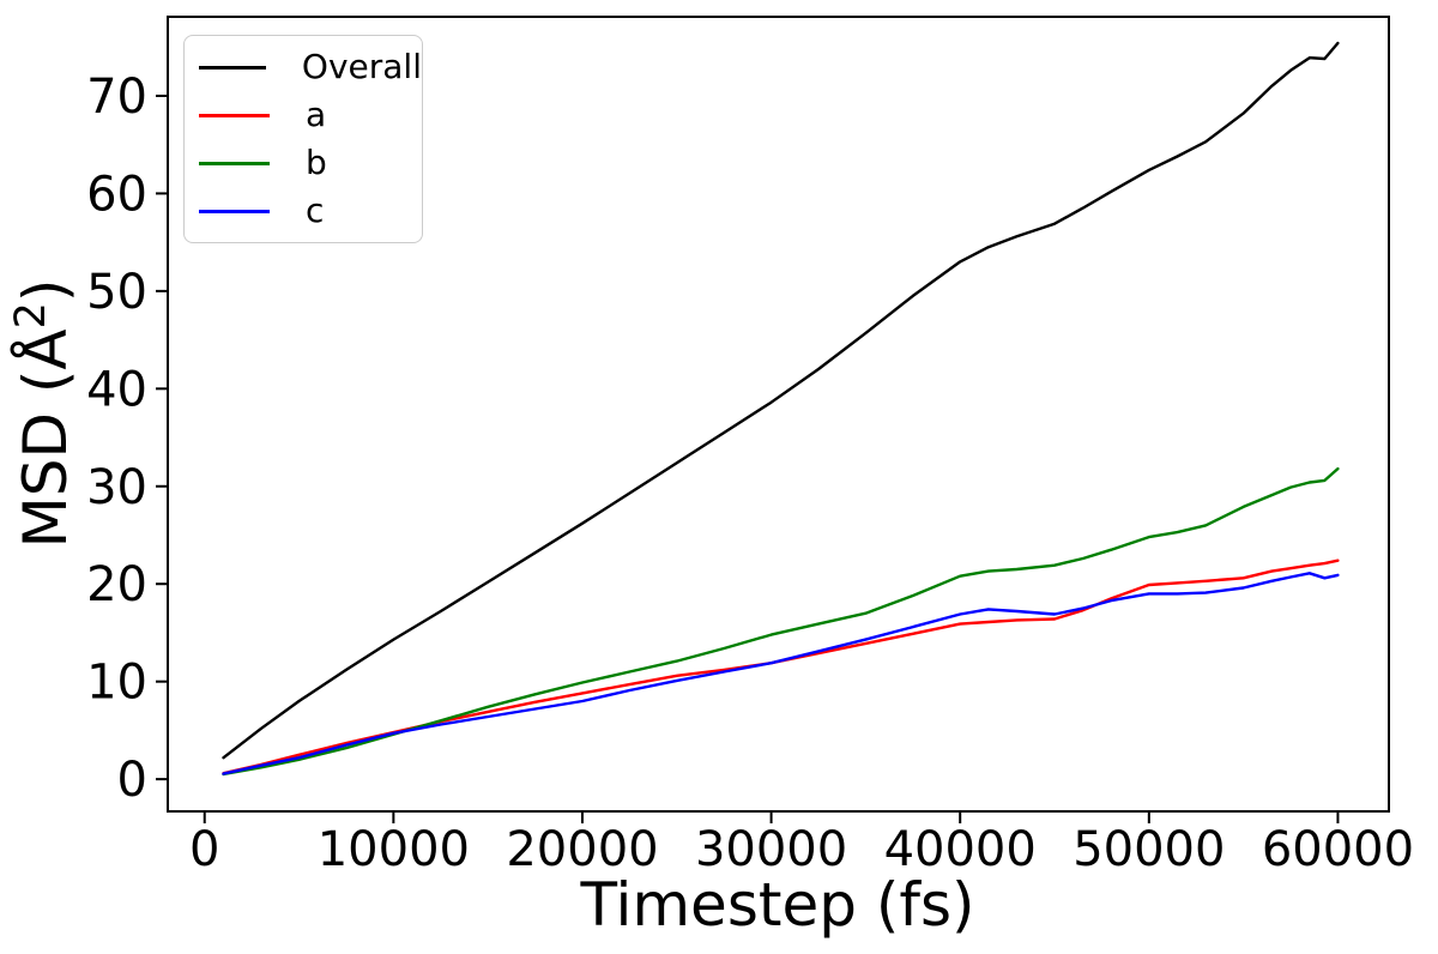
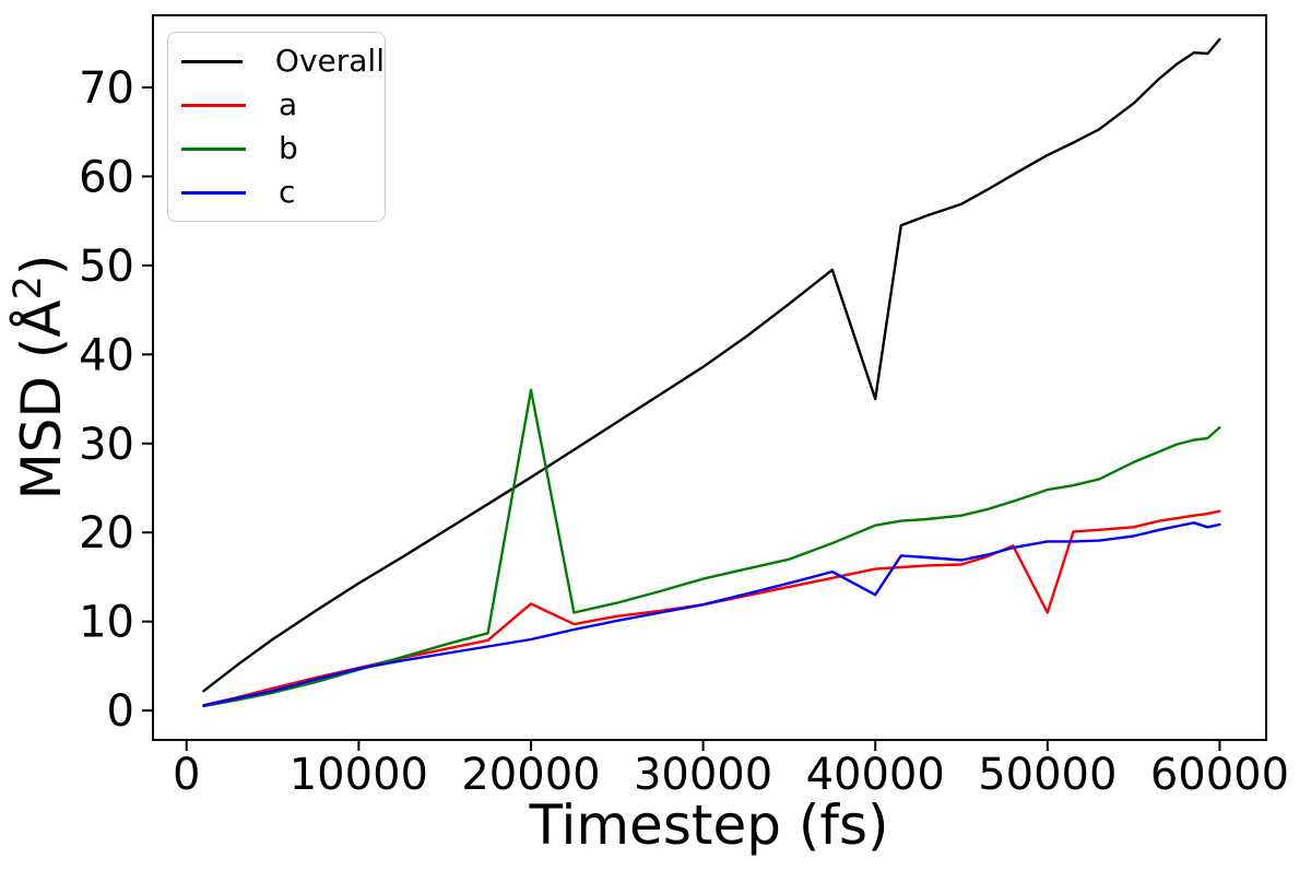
a/20000: 9 -> 12
b/20000: 10 -> 36
Overall/40000: 53 -> 35
c/40000: 17 -> 13
a/50000: 20 -> 11
